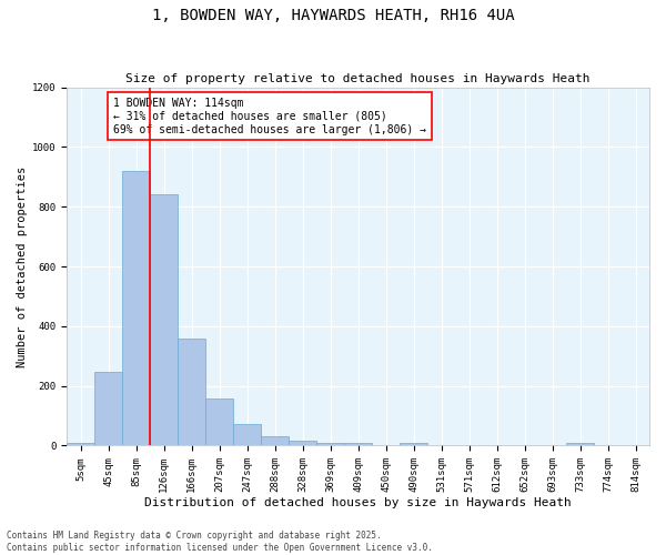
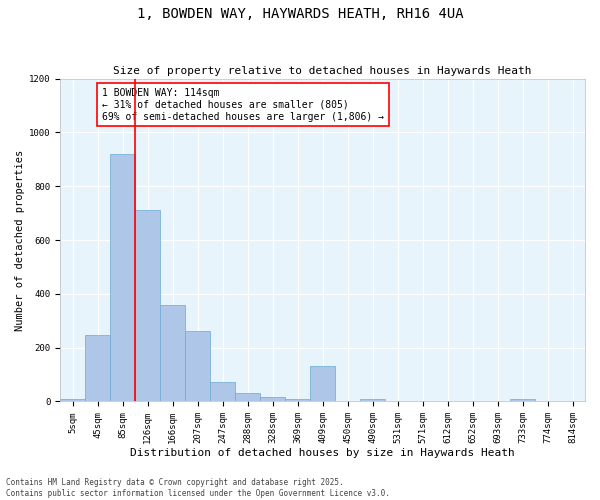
126sqm: 840 -> 710
207sqm: 158 -> 260
409sqm: 8 -> 130
